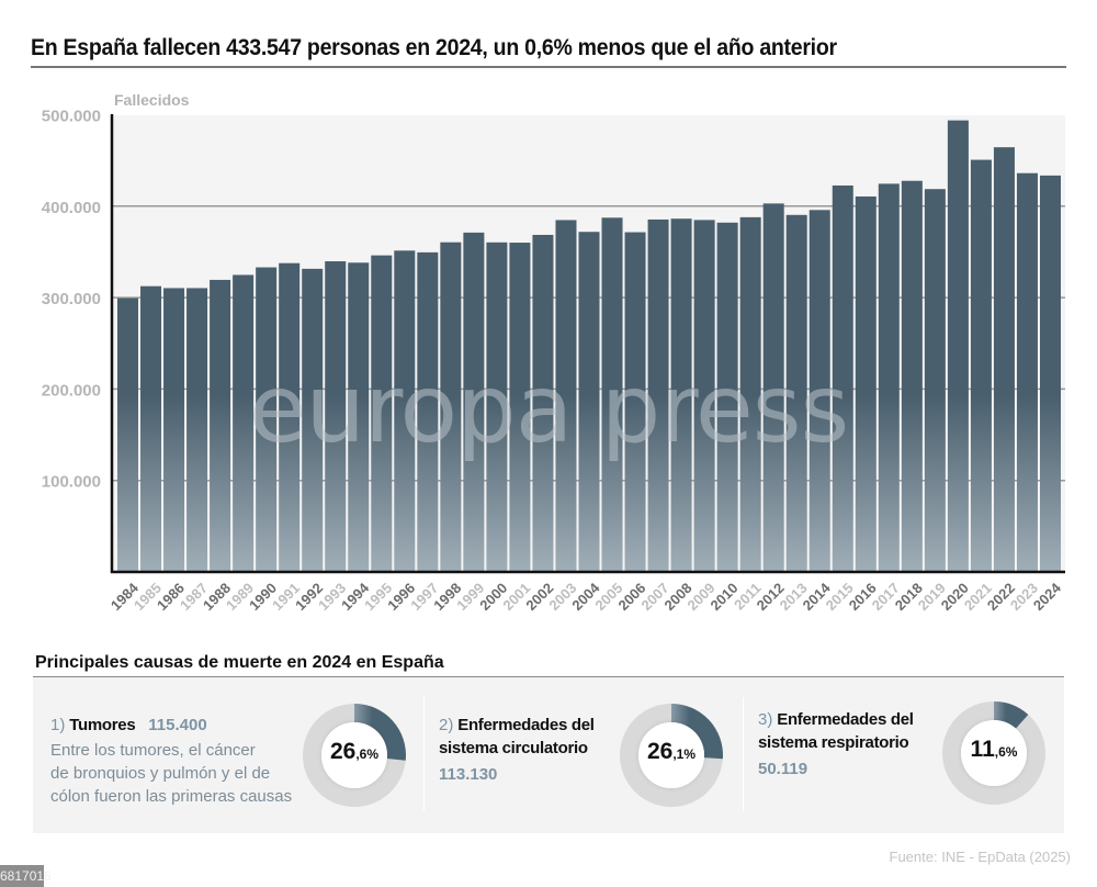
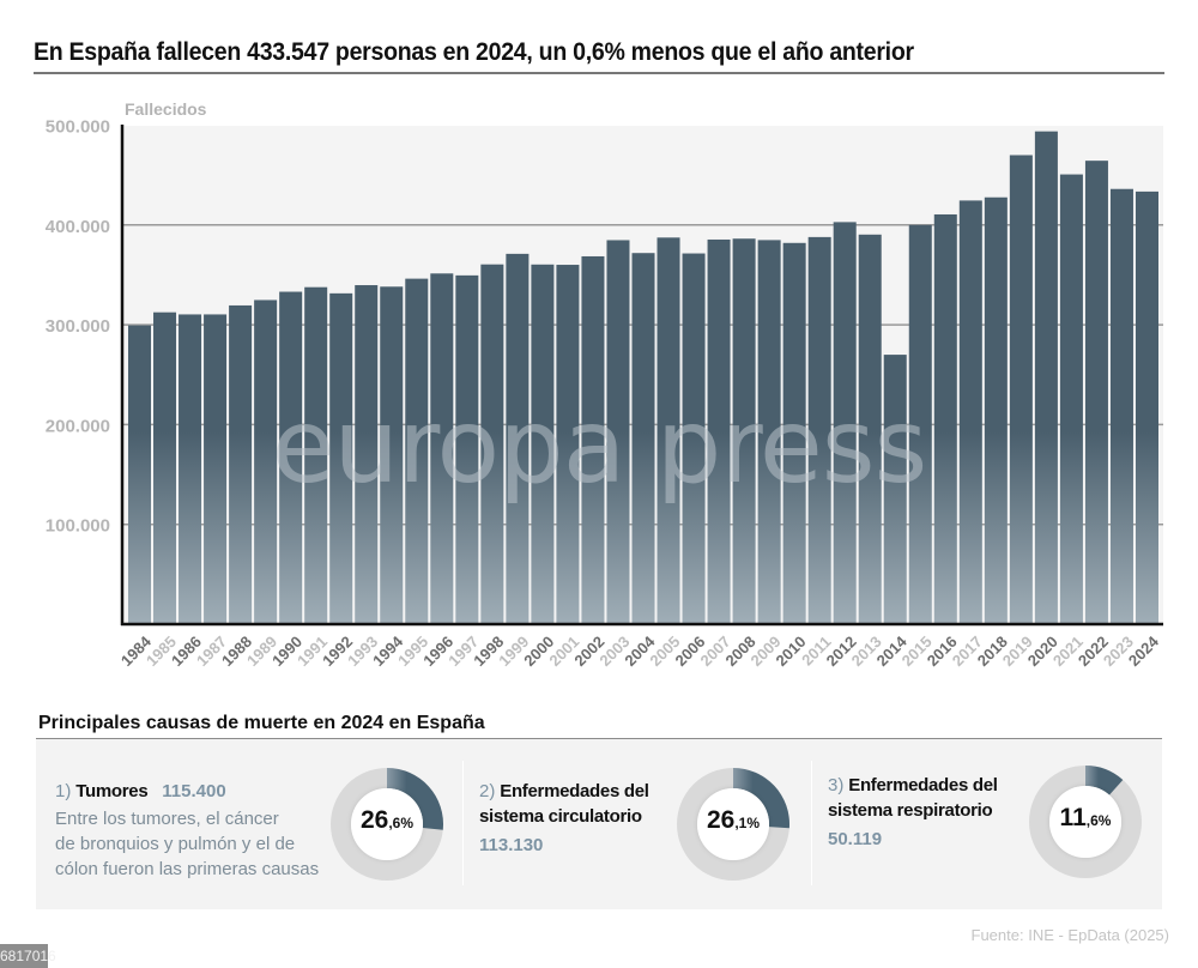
2014: 400000 -> 270000
2015: 420000 -> 400000
2019: 420000 -> 470000
